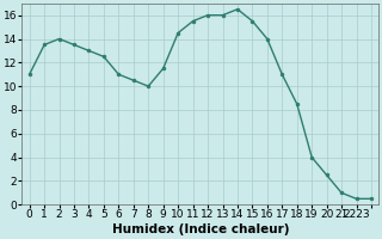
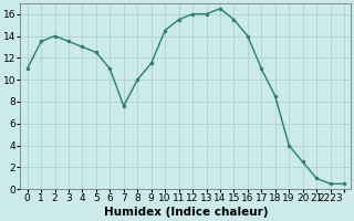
7: 10.5 -> 7.6
